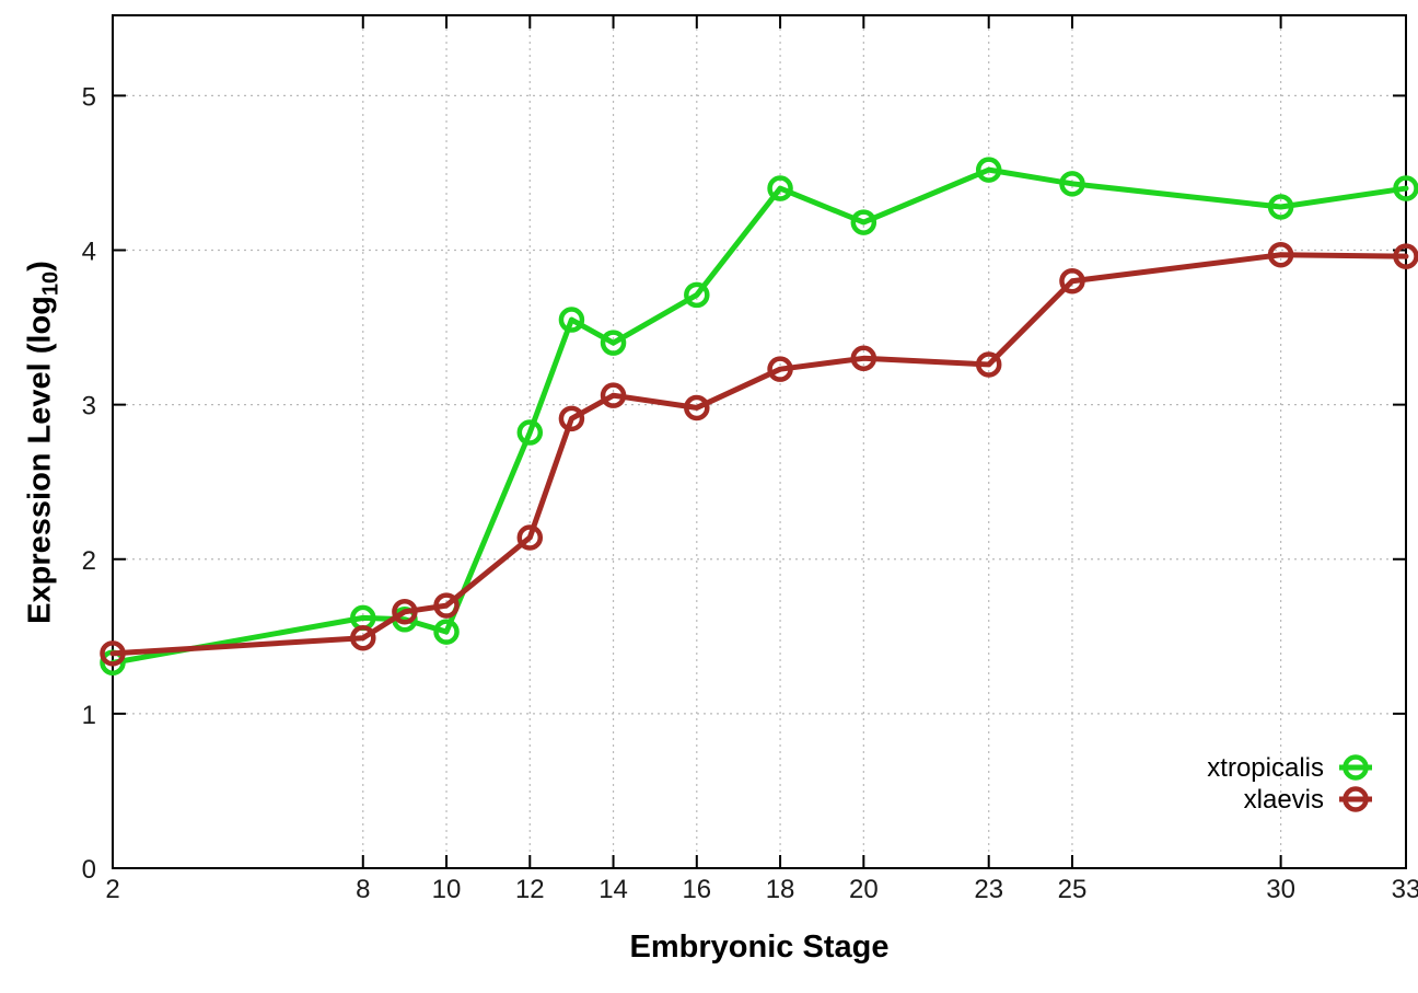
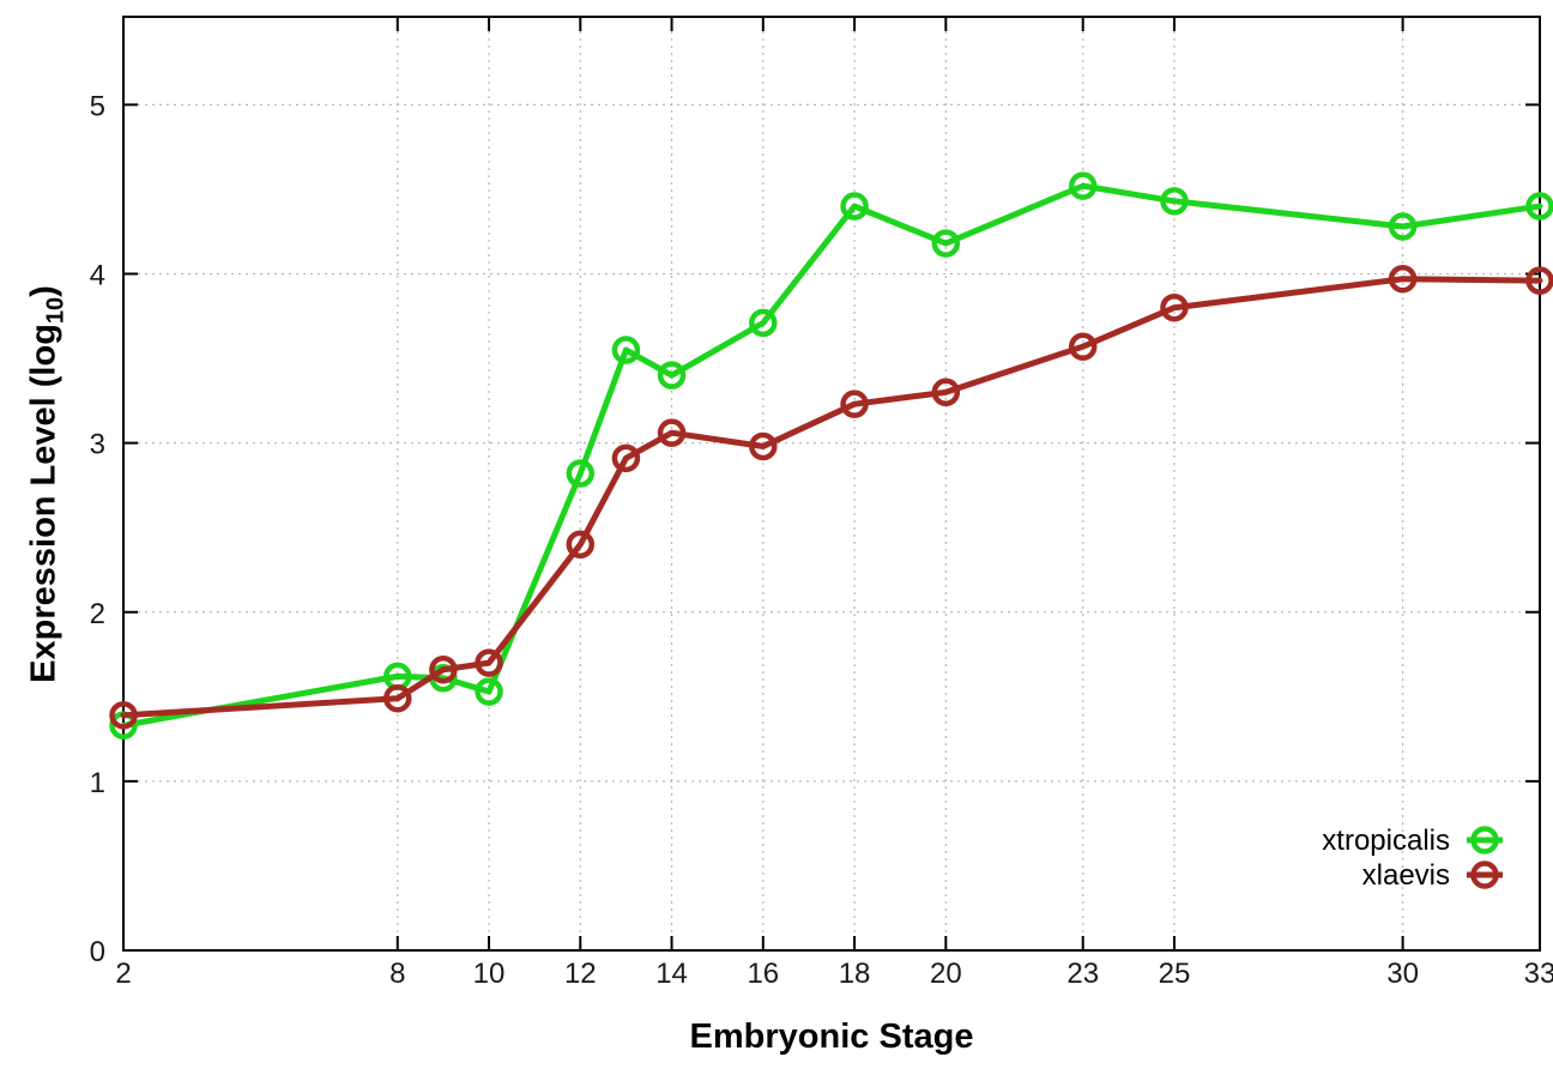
xlaevis/12: 2.14 -> 2.40
xlaevis/23: 3.26 -> 3.57
